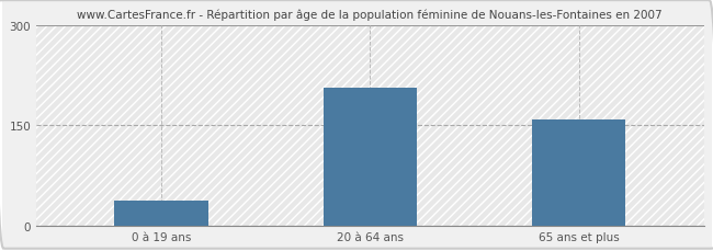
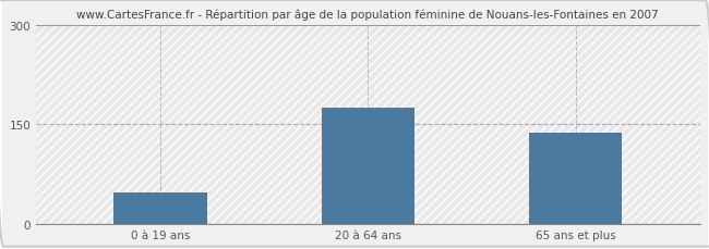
0 à 19 ans: 38 -> 47
20 à 64 ans: 206 -> 175
65 ans et plus: 158 -> 138
